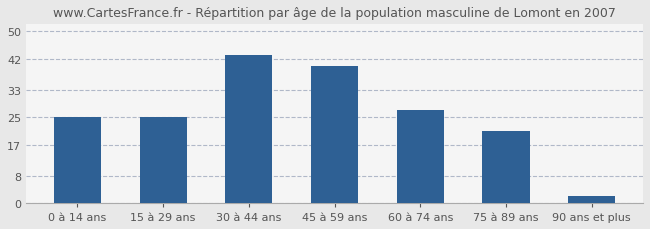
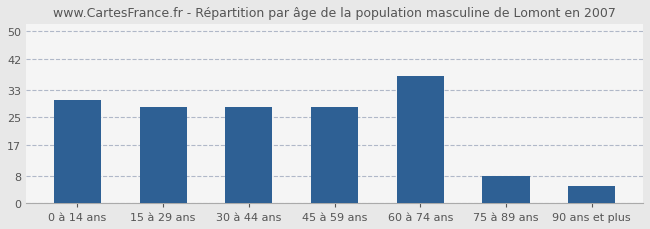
0 à 14 ans: 25 -> 30
15 à 29 ans: 25 -> 28
30 à 44 ans: 43 -> 28
45 à 59 ans: 40 -> 28
60 à 74 ans: 27 -> 37
75 à 89 ans: 21 -> 8
90 ans et plus: 2 -> 5
